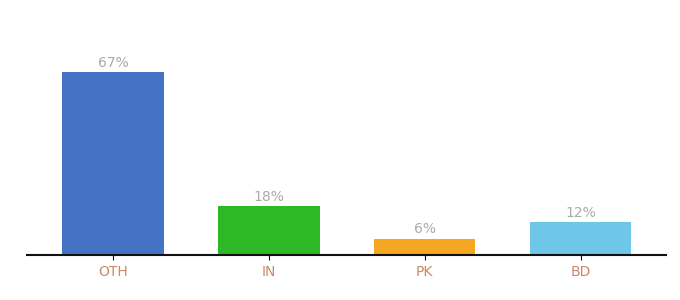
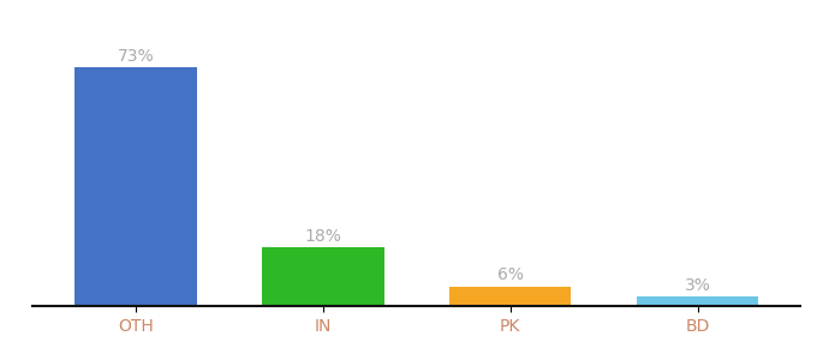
OTH: 67% -> 73%
BD: 12% -> 3%
